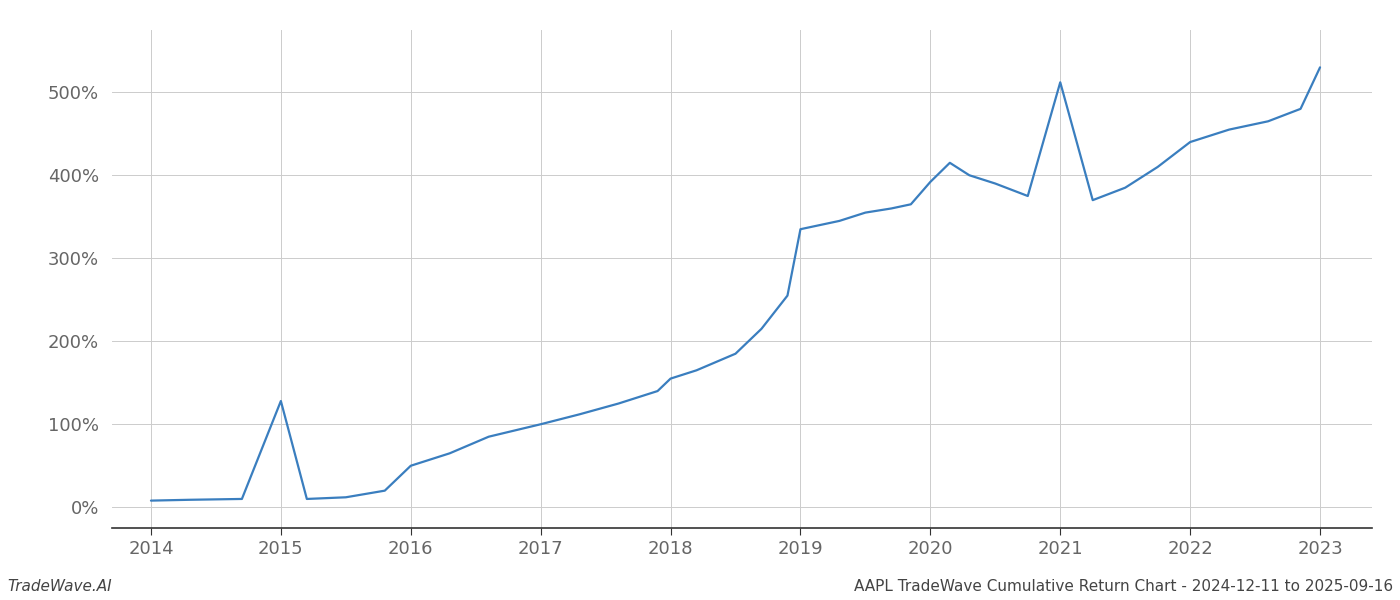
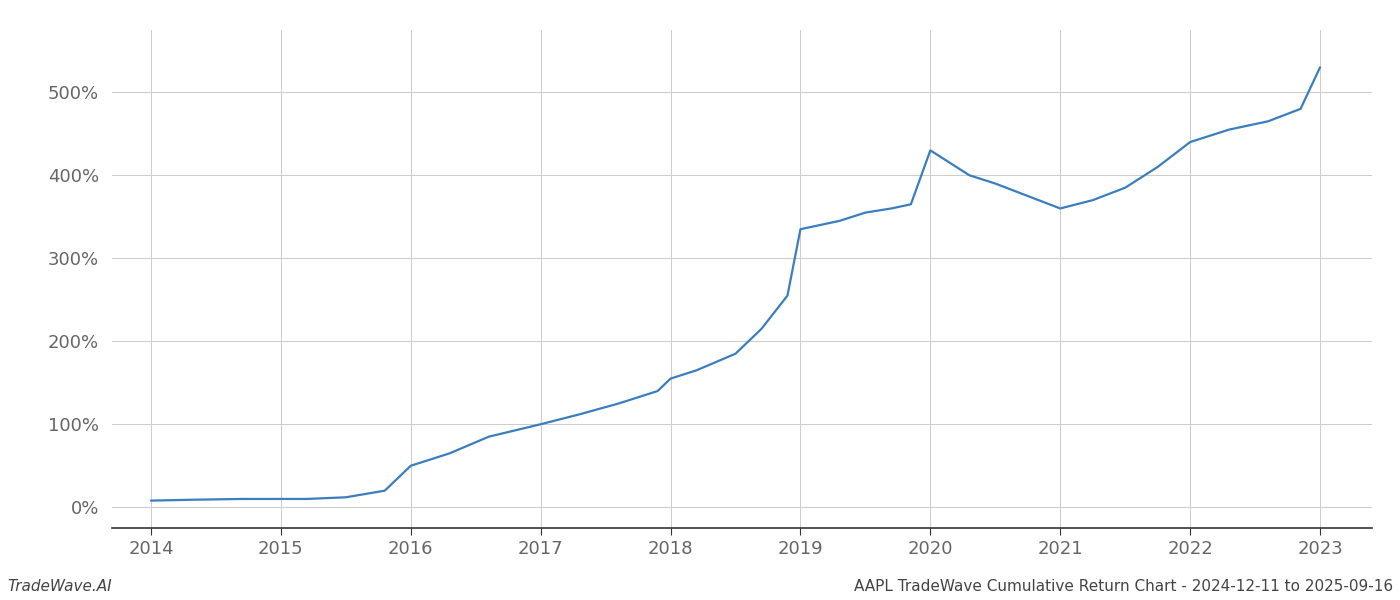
2015: 128% -> 10%
2020: 392% -> 430%
2021: 512% -> 360%
